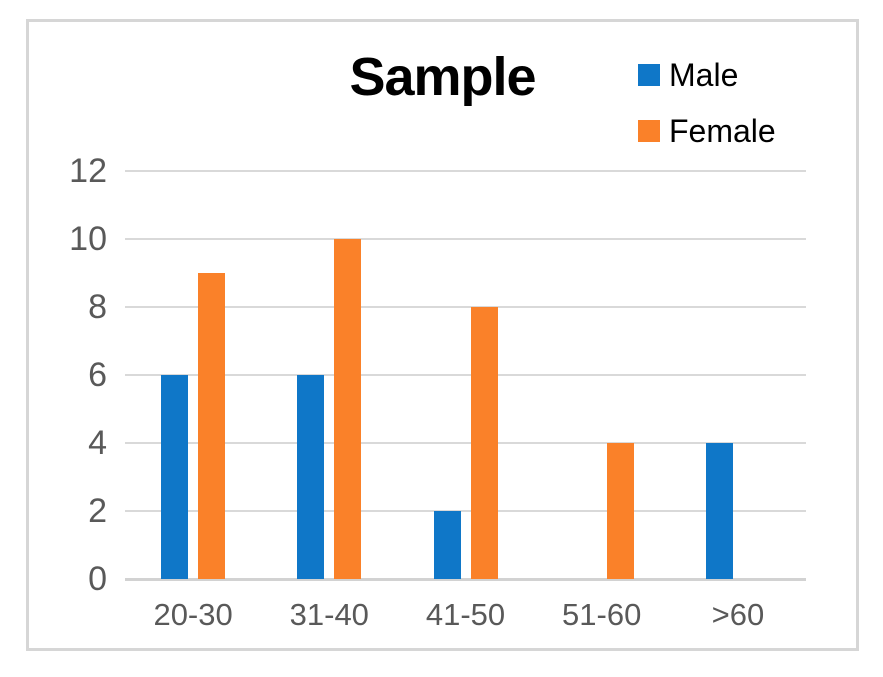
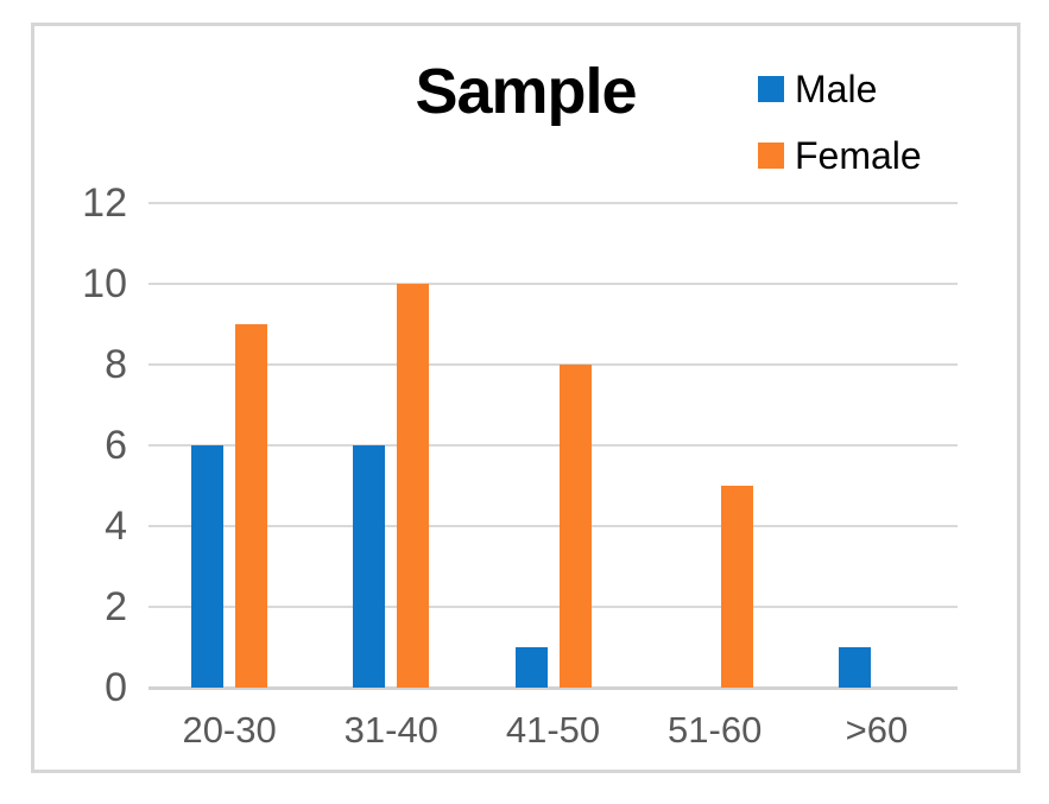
Male/41-50: 2 -> 1
Female/51-60: 4 -> 5
Male/>60: 4 -> 1
